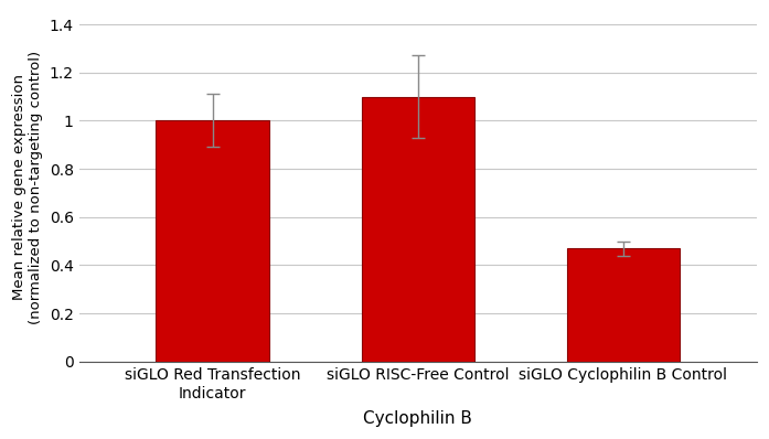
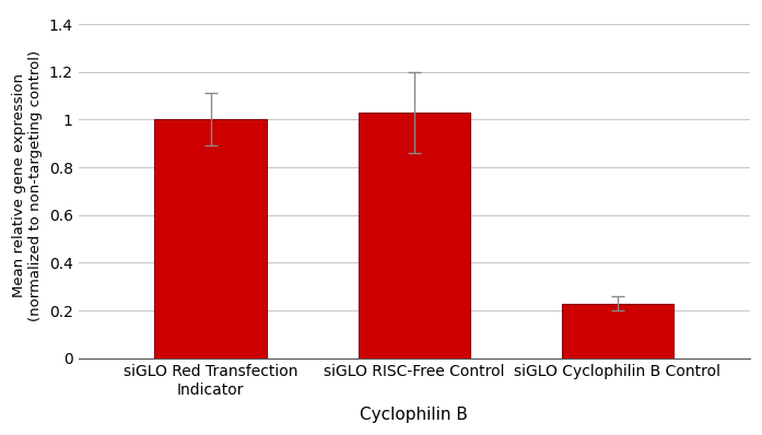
siGLO RISC-Free Control: 1.10 -> 1.03
siGLO Cyclophilin B Control: 0.47 -> 0.23
